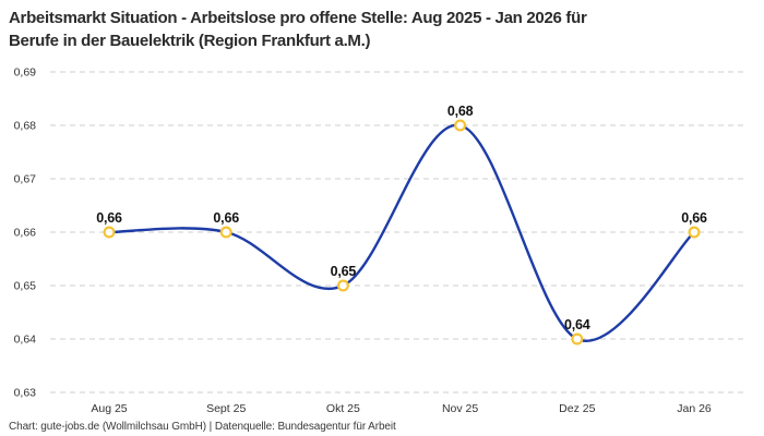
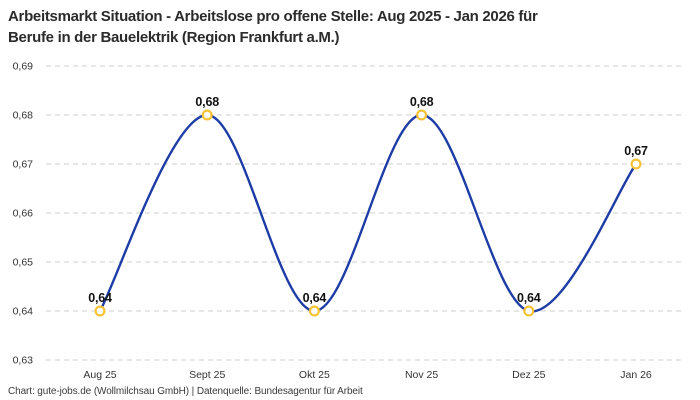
Aug 25: 0,66 -> 0,64
Sept 25: 0,66 -> 0,68
Okt 25: 0,65 -> 0,64
Jan 26: 0,66 -> 0,67
